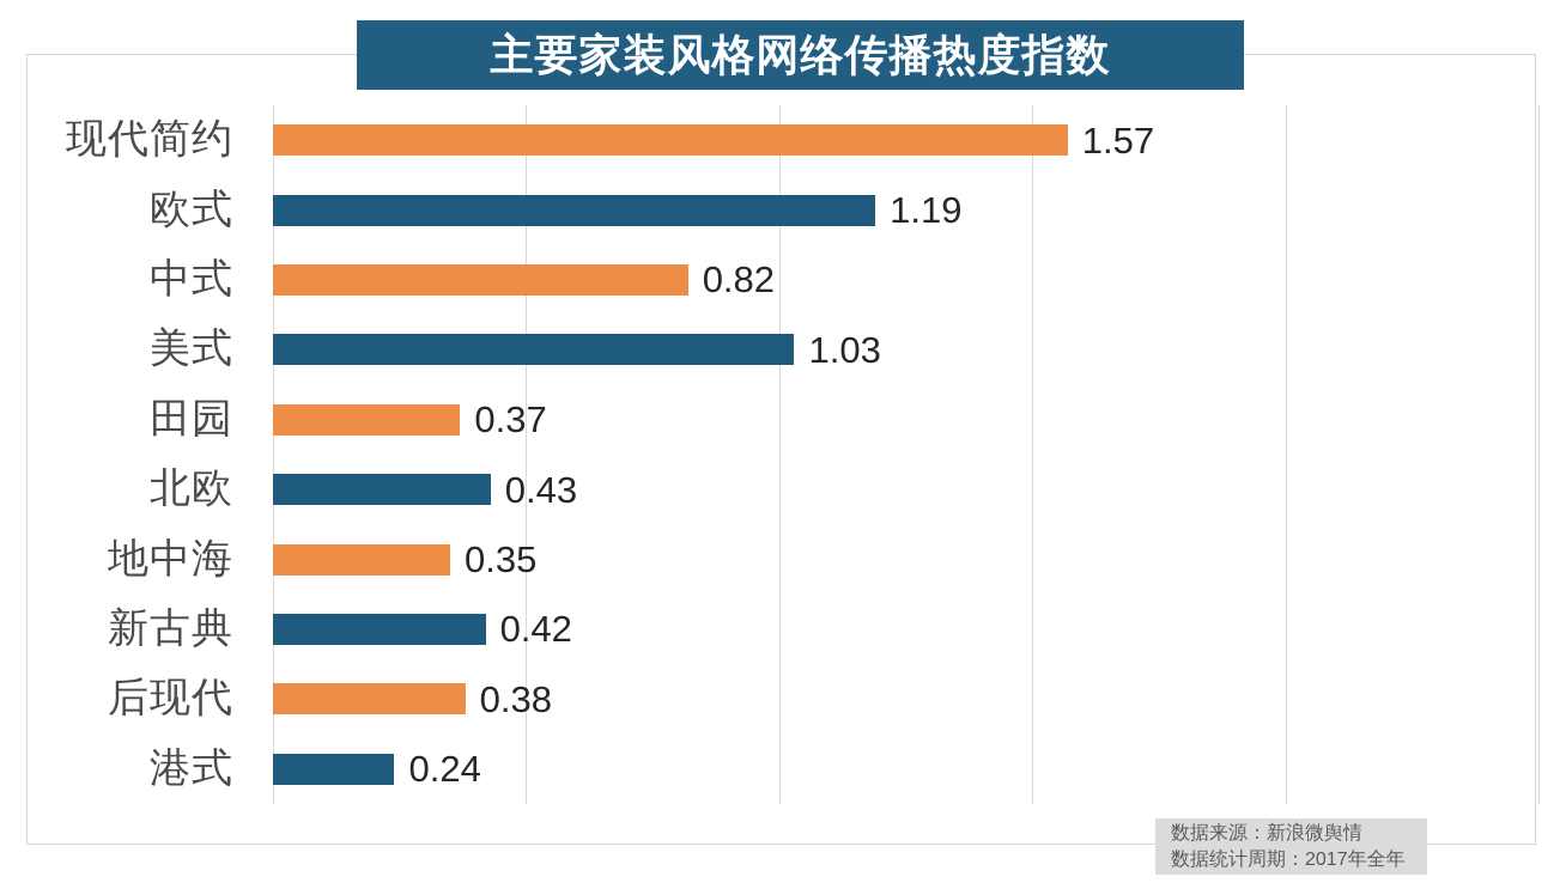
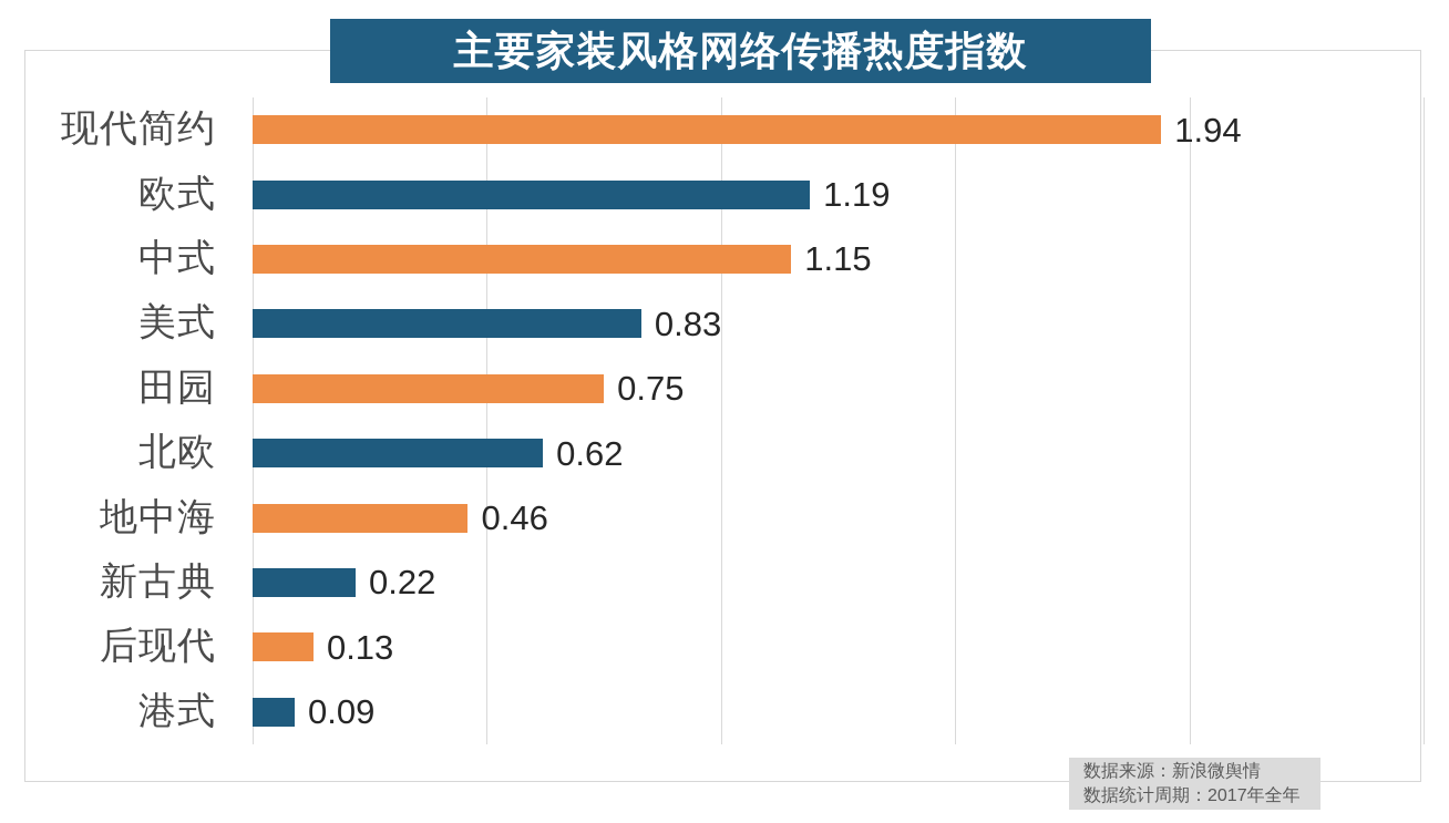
现代简约: 1.57 -> 1.94
中式: 0.82 -> 1.15
美式: 1.03 -> 0.83
田园: 0.37 -> 0.75
北欧: 0.43 -> 0.62
地中海: 0.35 -> 0.46
新古典: 0.42 -> 0.22
后现代: 0.38 -> 0.13
港式: 0.24 -> 0.09
